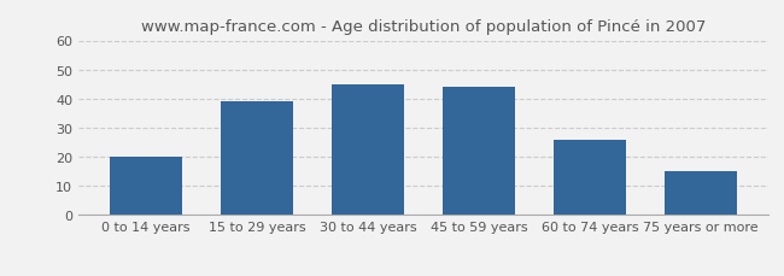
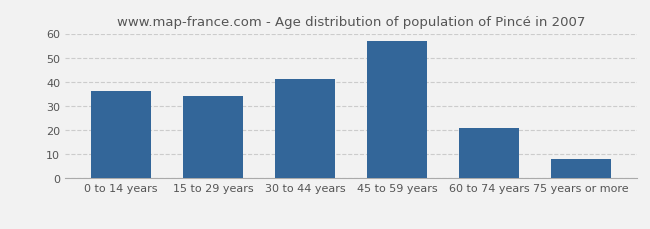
0 to 14 years: 20 -> 36
15 to 29 years: 39 -> 34
30 to 44 years: 45 -> 41
45 to 59 years: 44 -> 57
60 to 74 years: 26 -> 21
75 years or more: 15 -> 8
